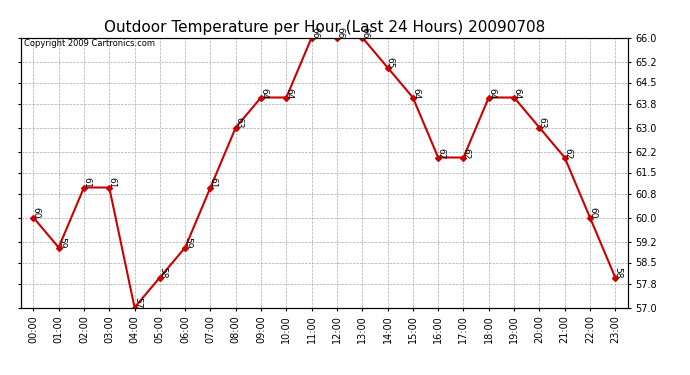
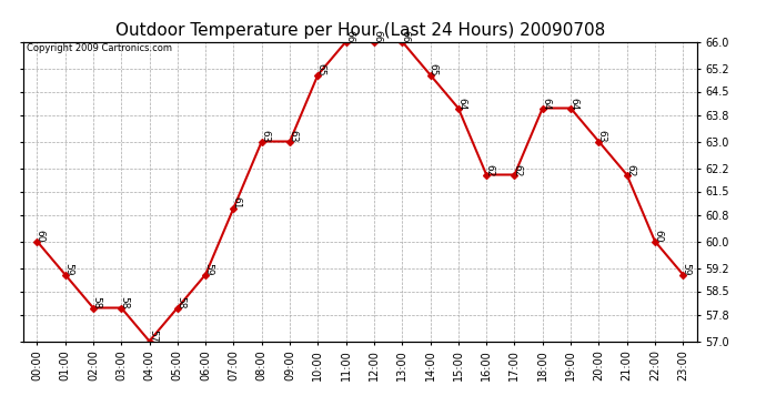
02:00: 61 -> 58
03:00: 61 -> 58
09:00: 64 -> 63
10:00: 64 -> 65
23:00: 58 -> 59
